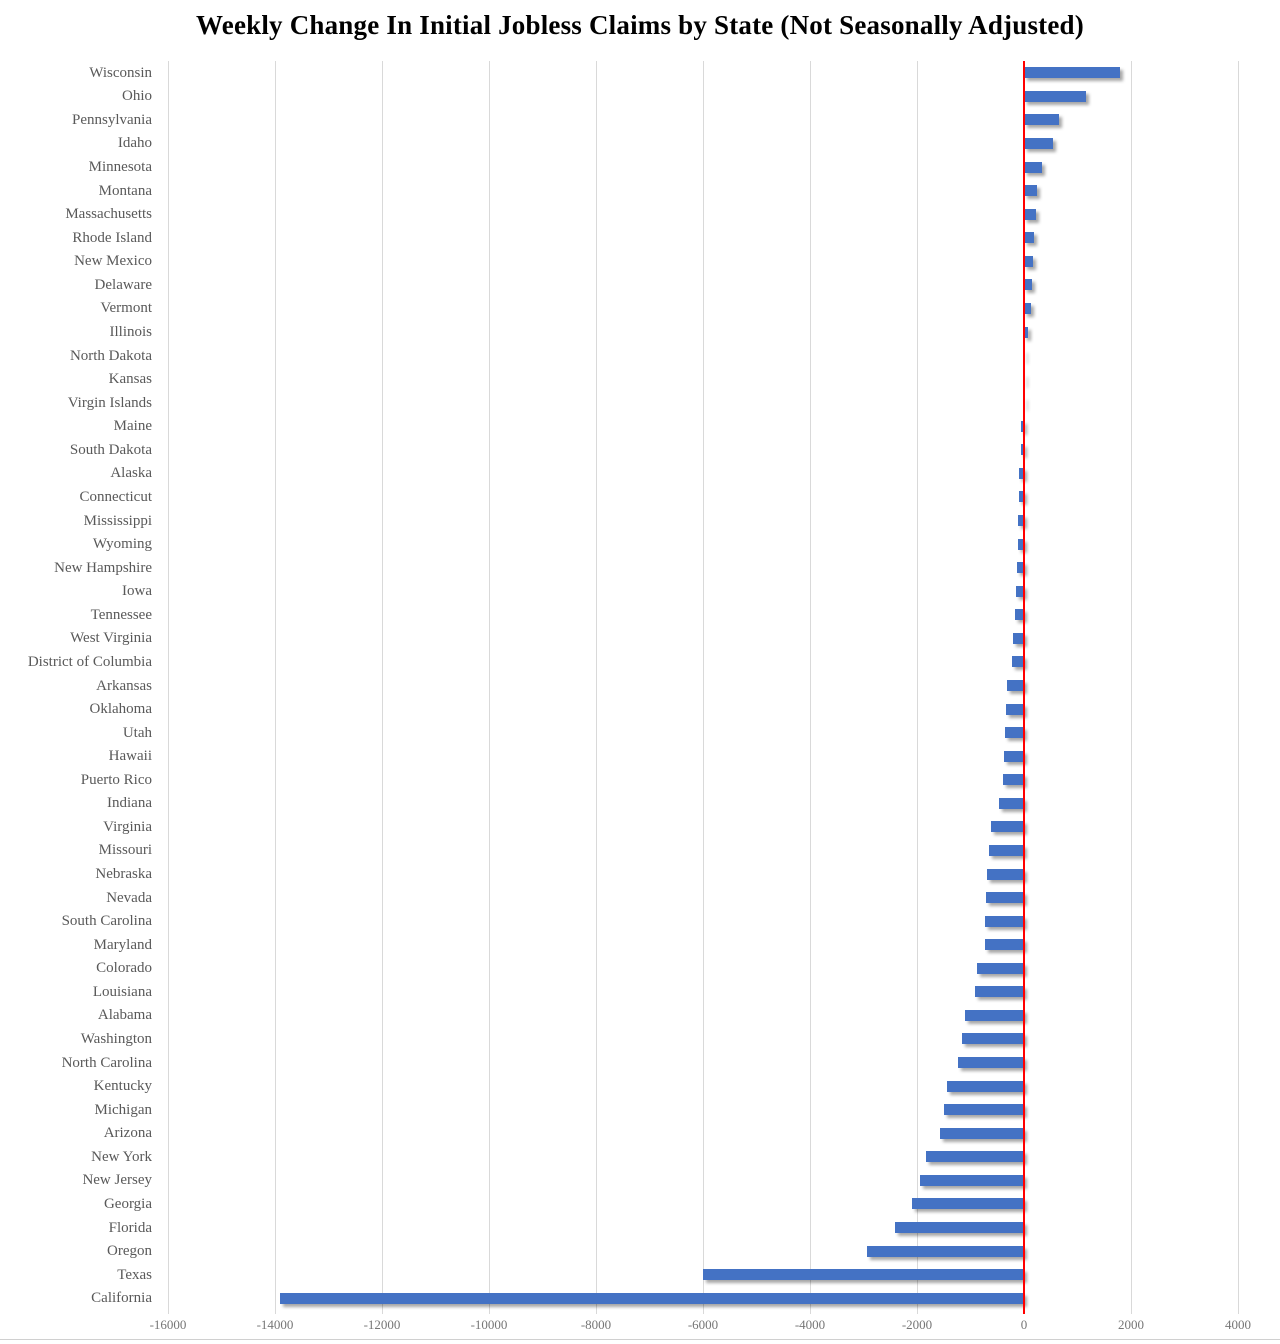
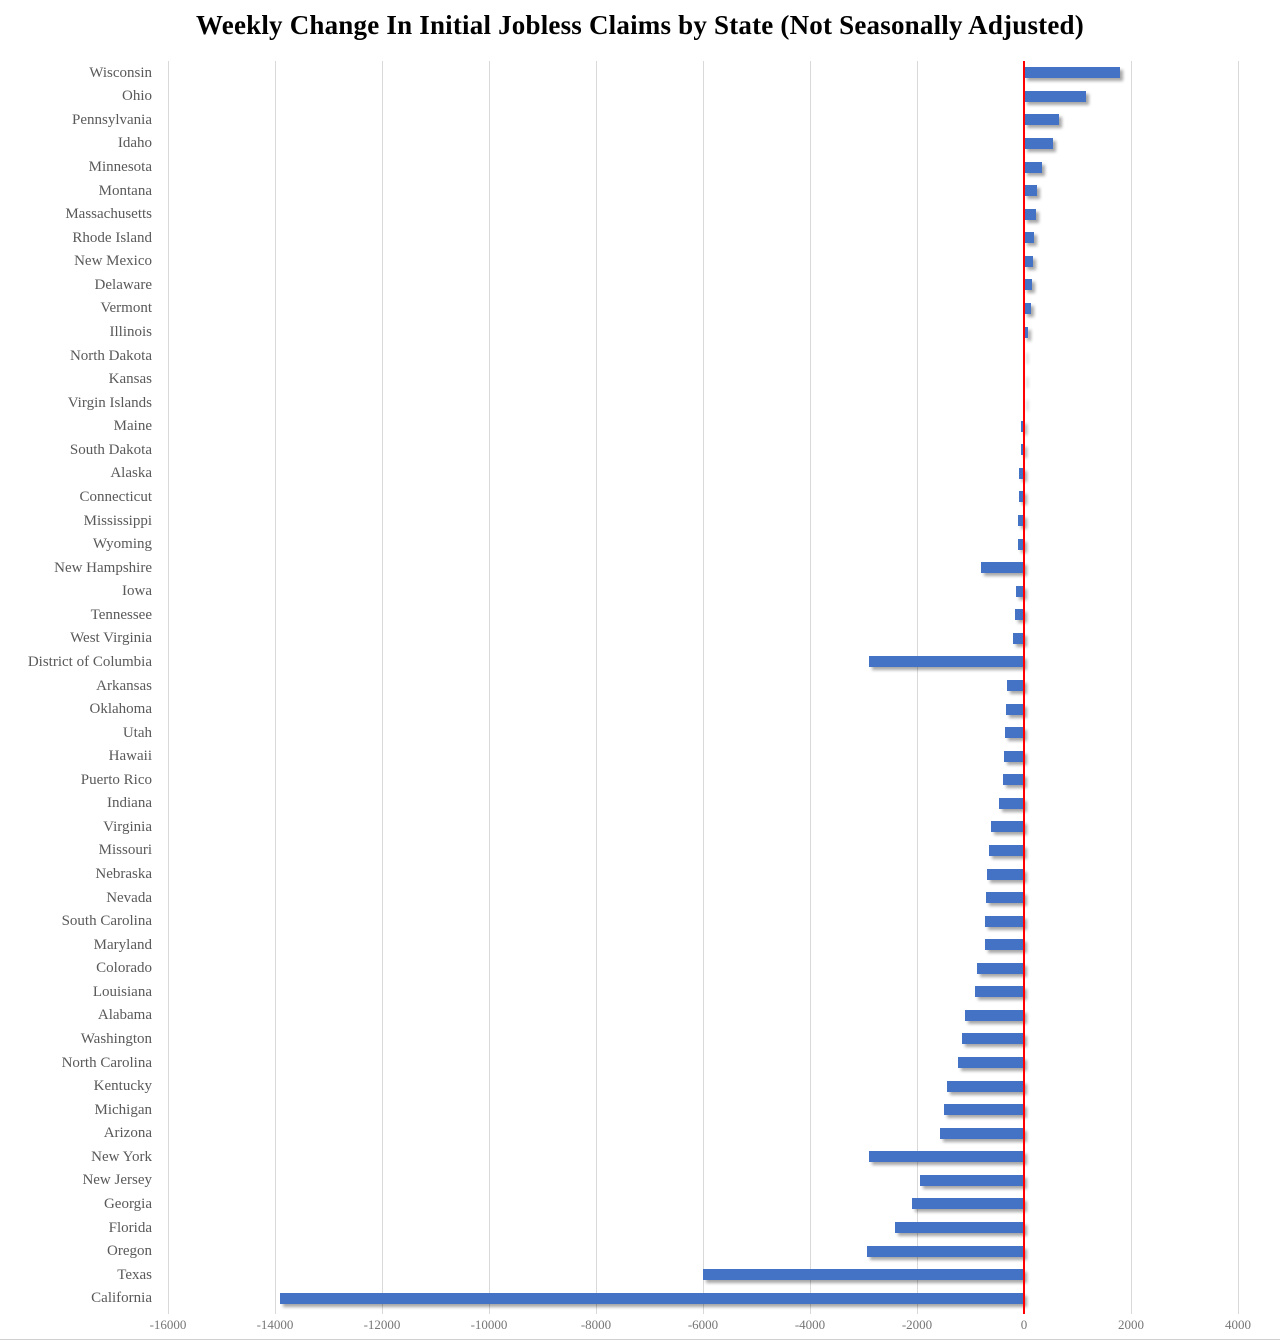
New Hampshire: -100 -> -800
District of Columbia: -200 -> -2900
New York: -1800 -> -2900
